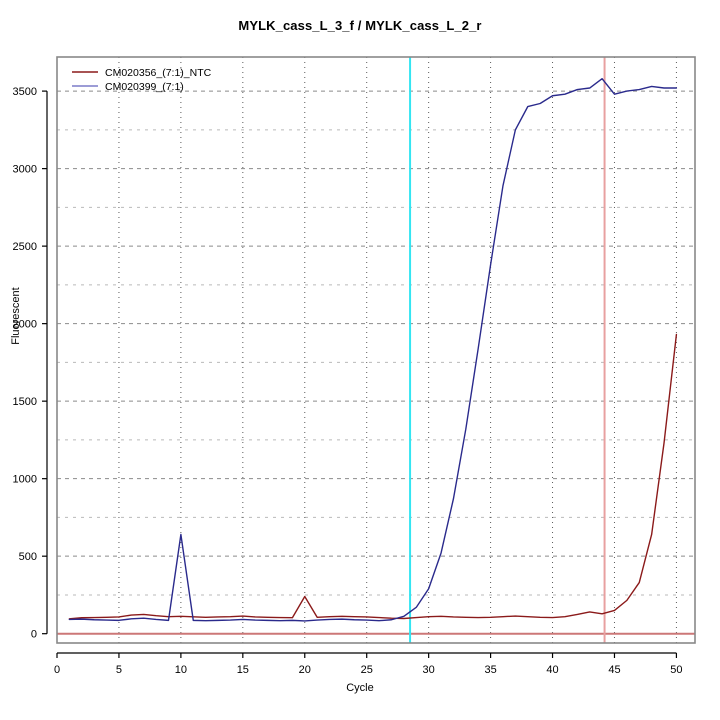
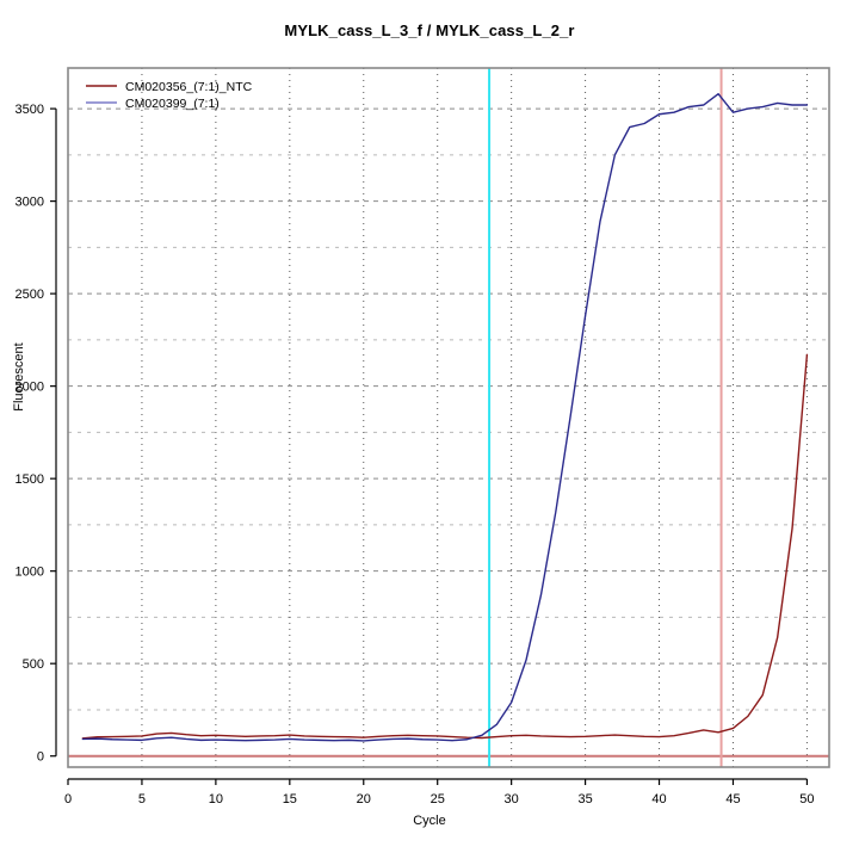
CM020399_(7:1)/10: 640 -> 90
CM020356_(7:1)_NTC/20: 240 -> 100
CM020356_(7:1)_NTC/50: 1930 -> 2170
